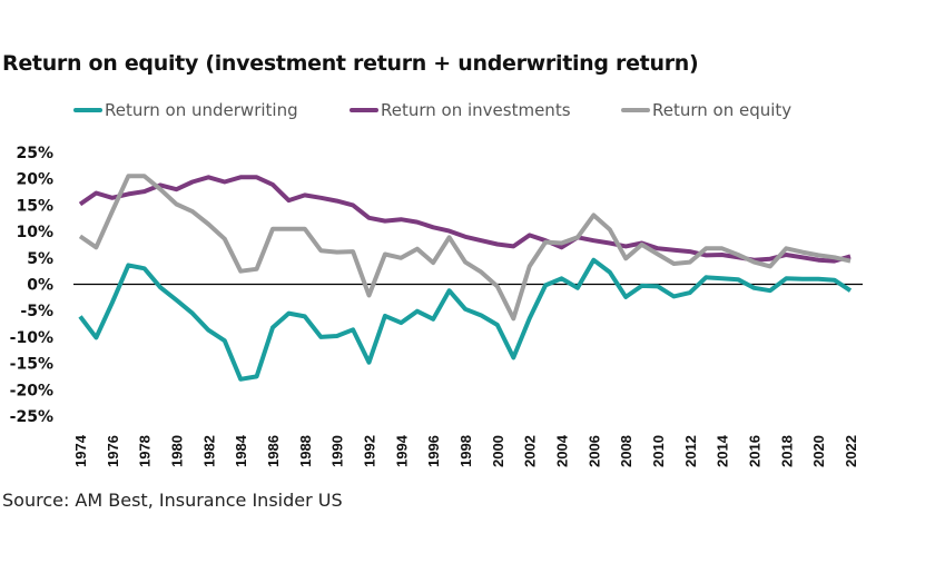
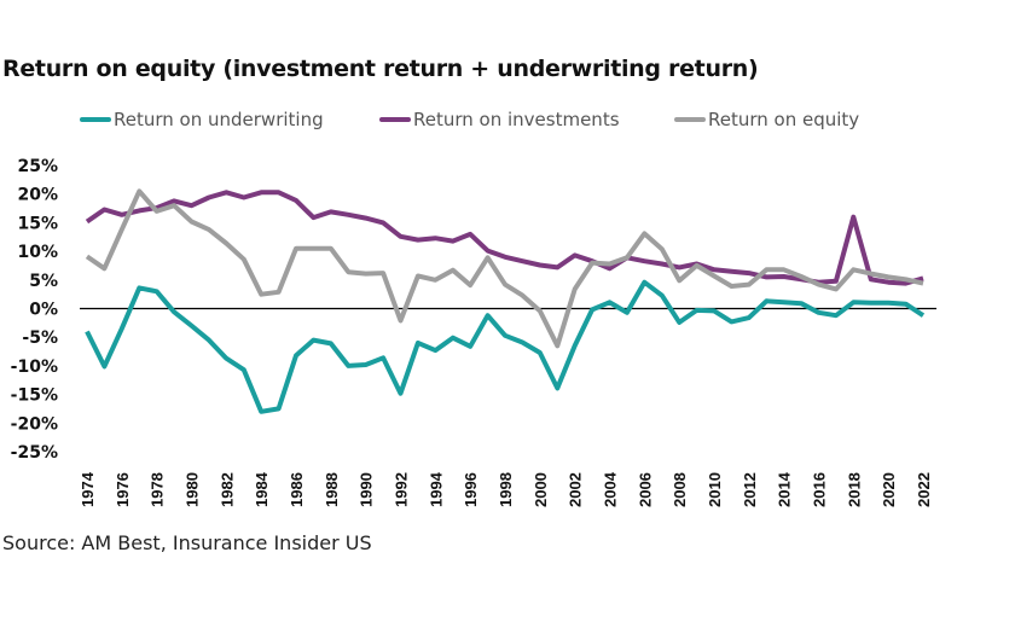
Return on underwriting/1974: -6% -> -4%
Return on equity/1978: 20% -> 17%
Return on investments/1996: 11% -> 13%
Return on investments/2018: 6% -> 16%
